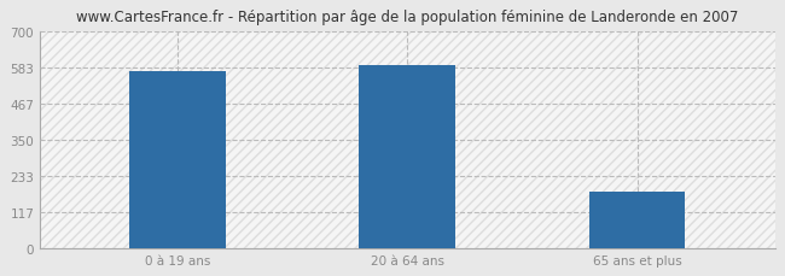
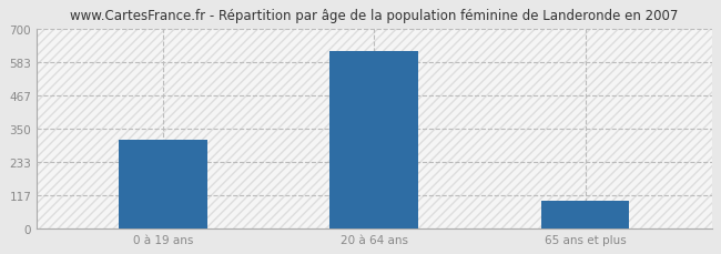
0 à 19 ans: 570 -> 310
20 à 64 ans: 590 -> 620
65 ans et plus: 180 -> 98
